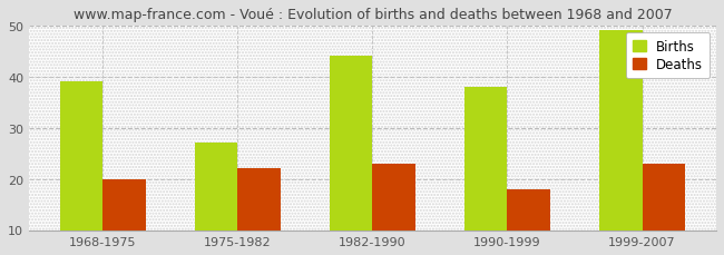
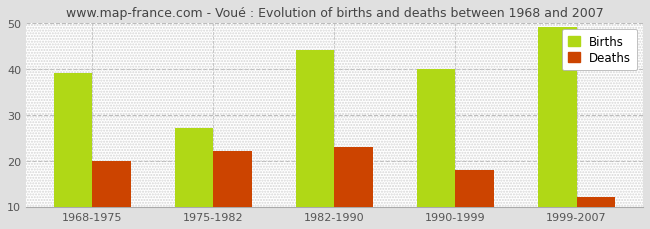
Births/1990-1999: 38 -> 40
Deaths/1999-2007: 23 -> 12
